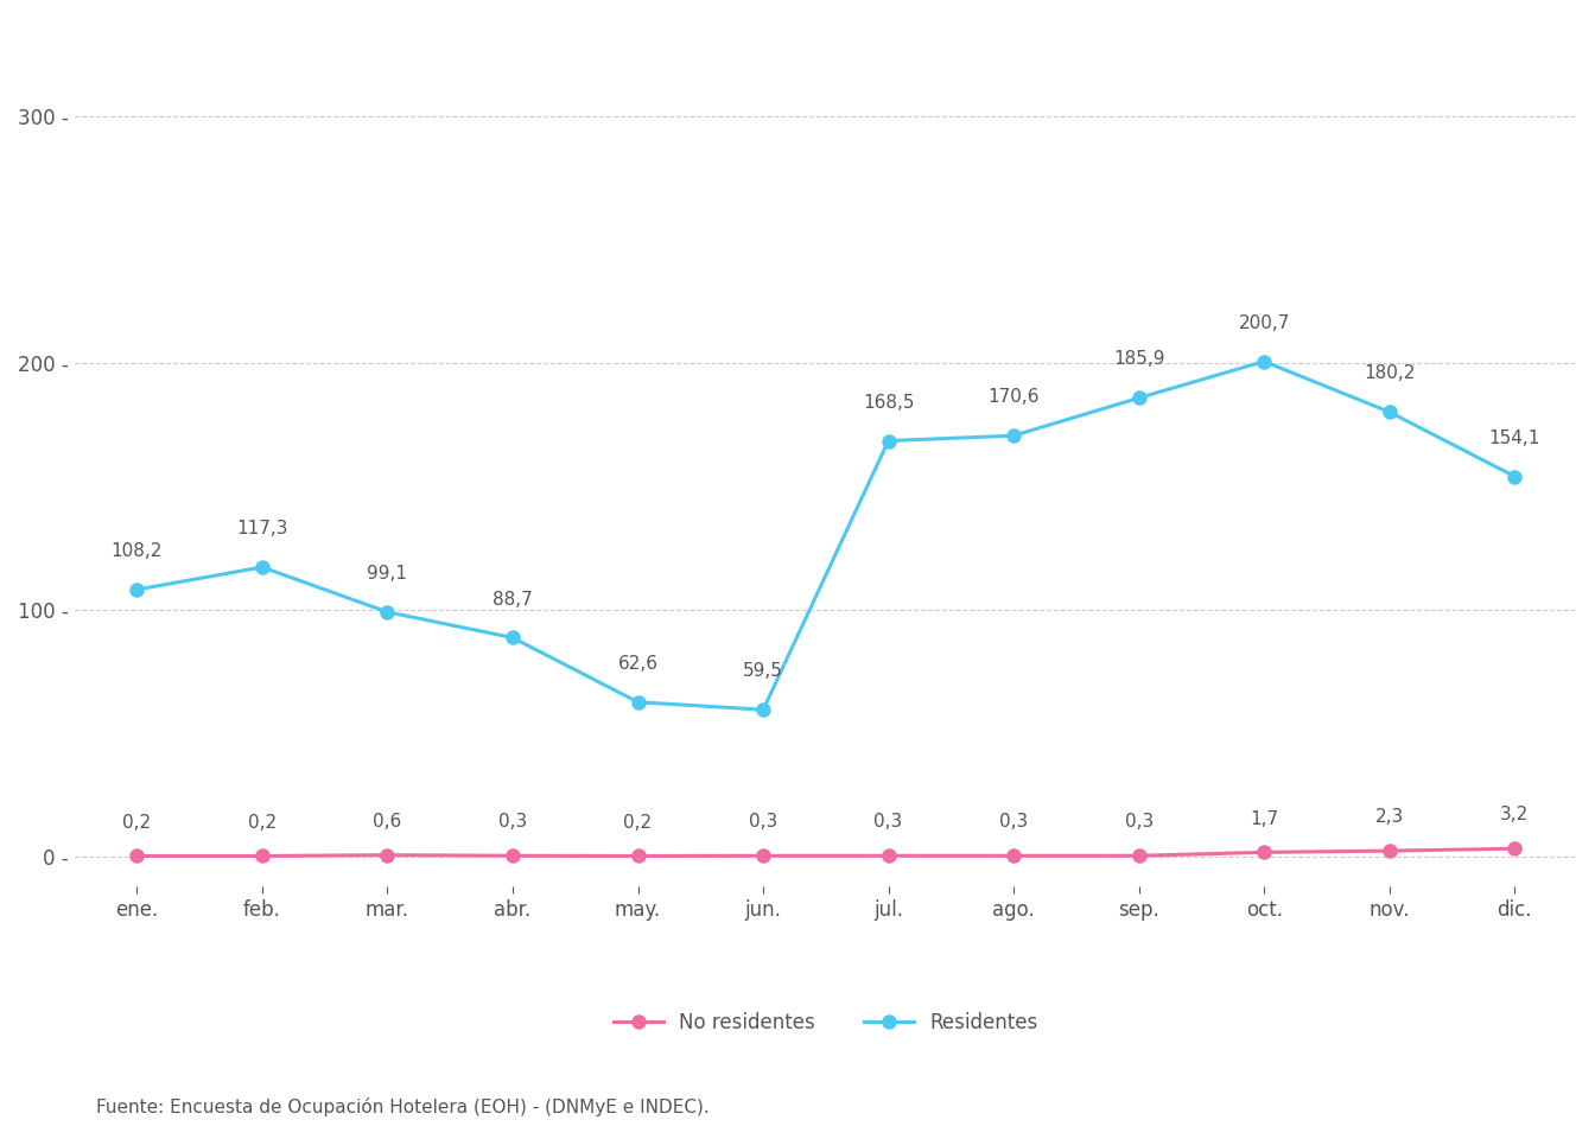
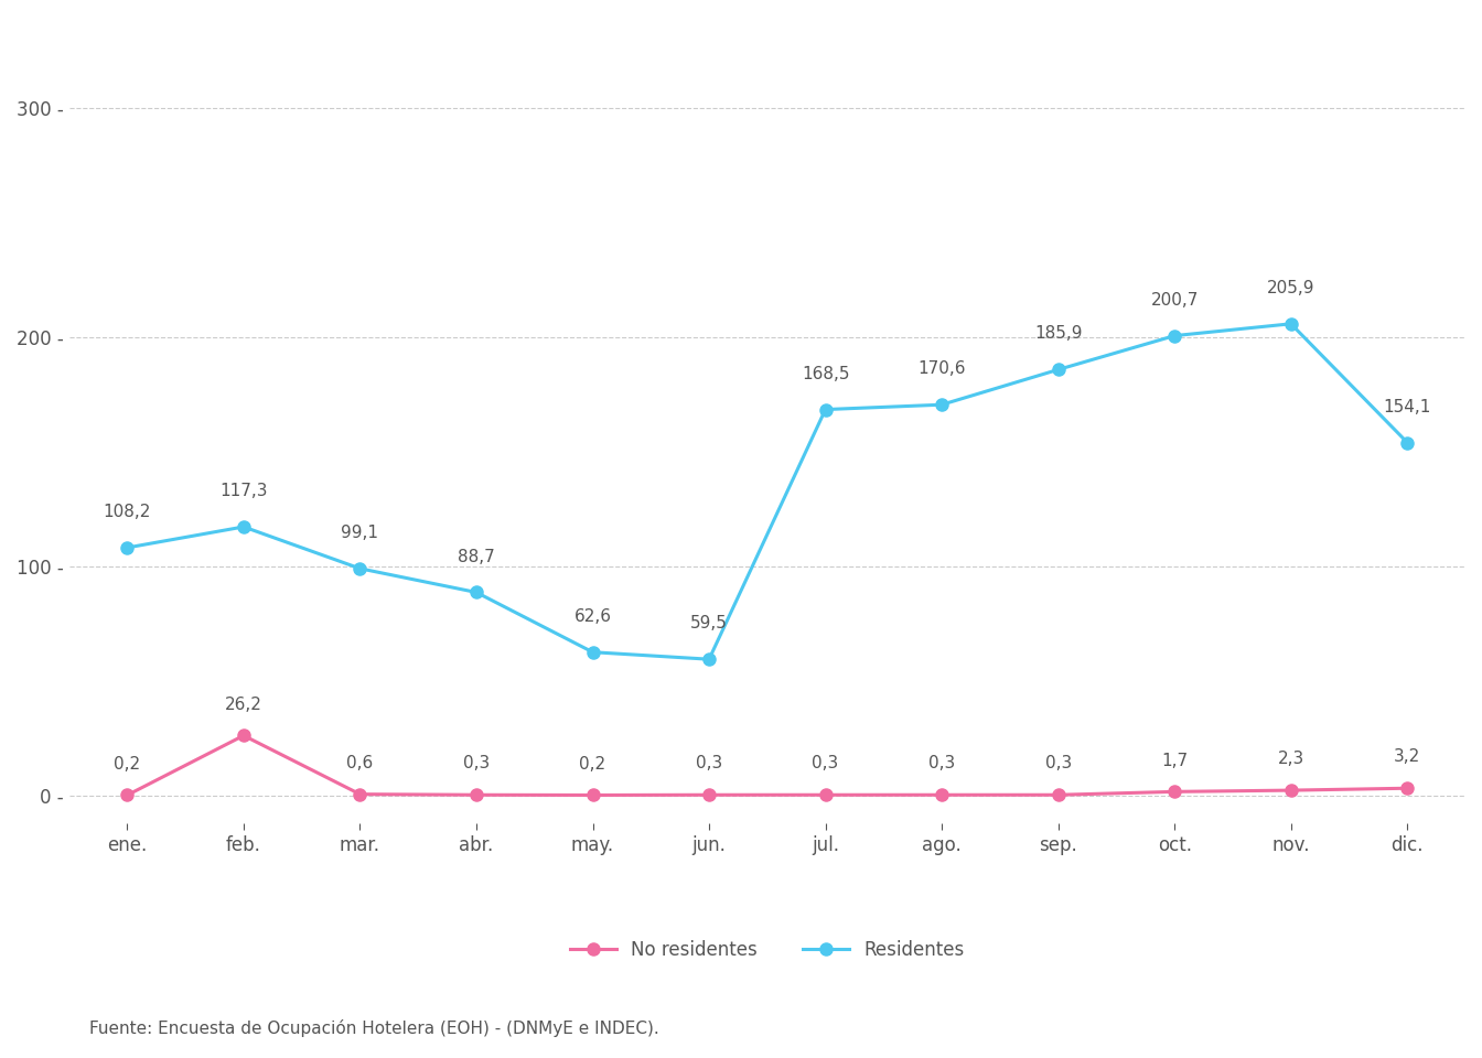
No residentes/feb.: 0,2 -> 26,2
Residentes/nov.: 180,2 -> 205,9
